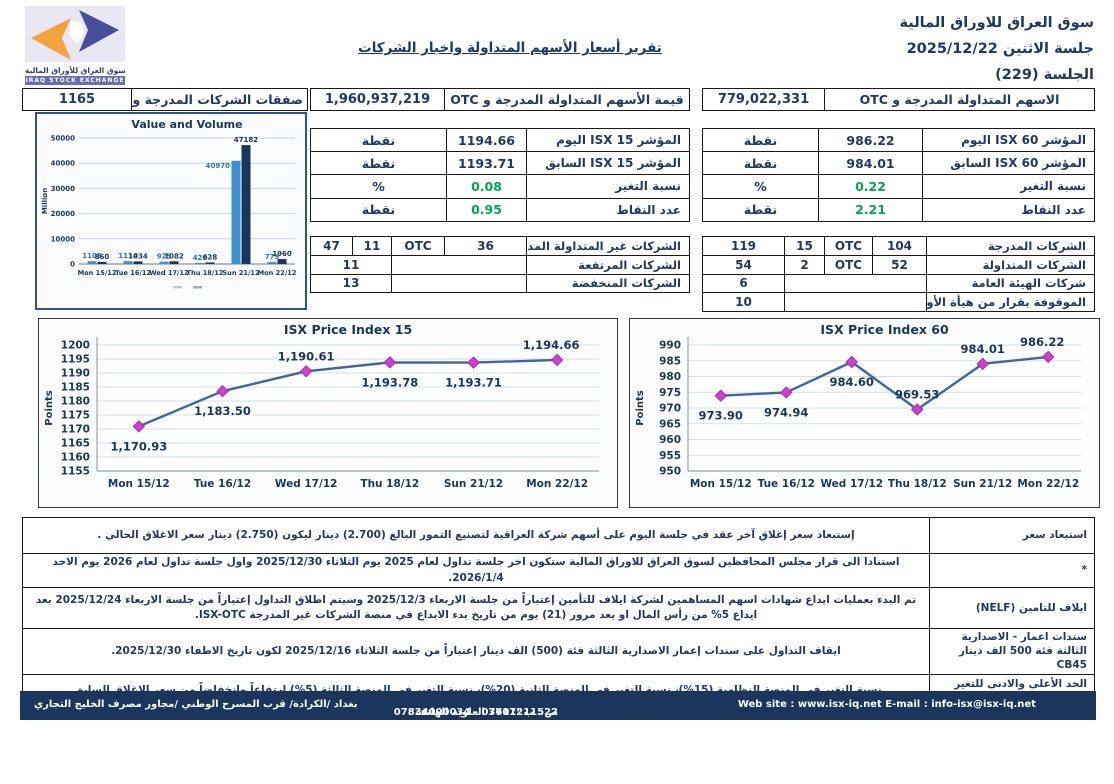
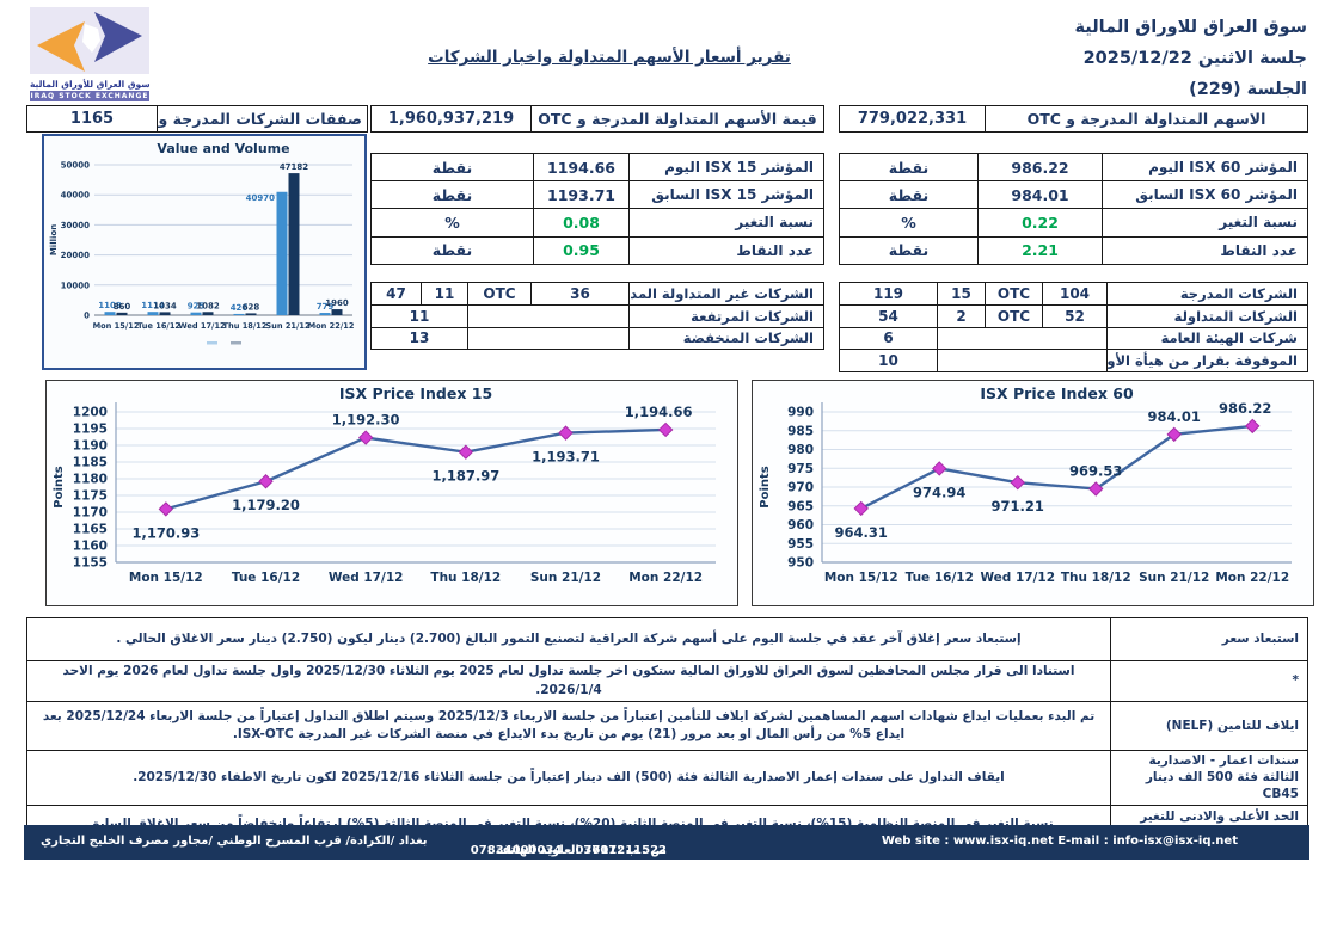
ISX Price Index 15/Tue 16/12: 1,183.50 -> 1,179.20
ISX Price Index 15/Wed 17/12: 1,190.61 -> 1,192.30
ISX Price Index 15/Thu 18/12: 1,193.78 -> 1,187.97
ISX Price Index 60/Mon 15/12: 973.90 -> 964.31
ISX Price Index 60/Wed 17/12: 984.60 -> 971.21
